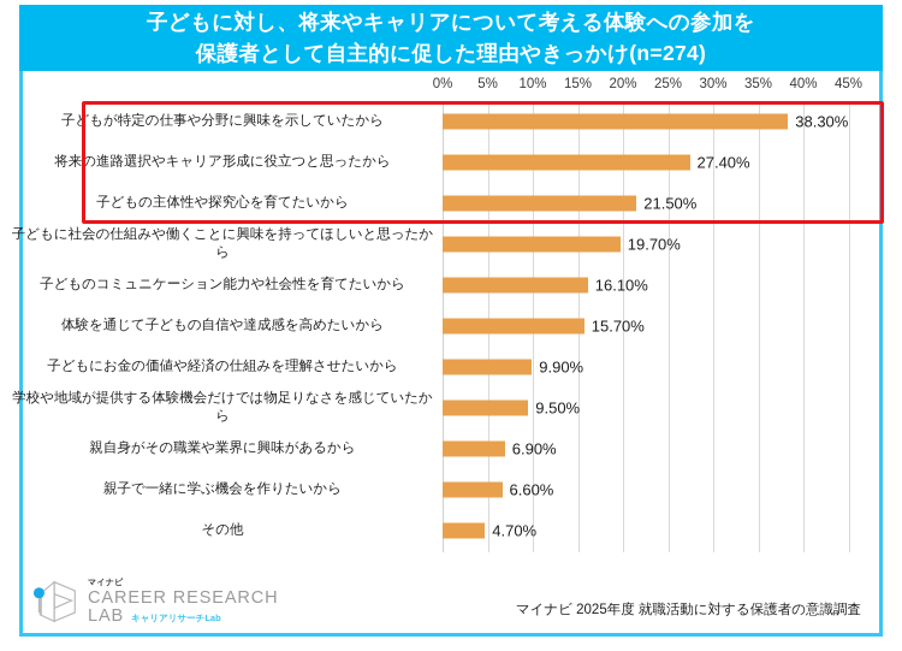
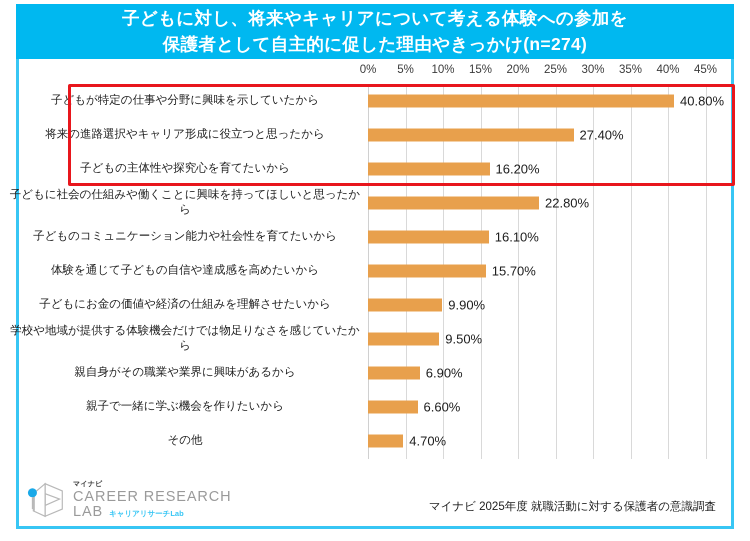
子どもが特定の仕事や分野に興味を示していたから: 38.30% -> 40.80%
子どもの主体性や探究心を育てたいから: 21.50% -> 16.20%
子どもに社会の仕組みや働くことに興味を持ってほしいと思ったから: 19.70% -> 22.80%
